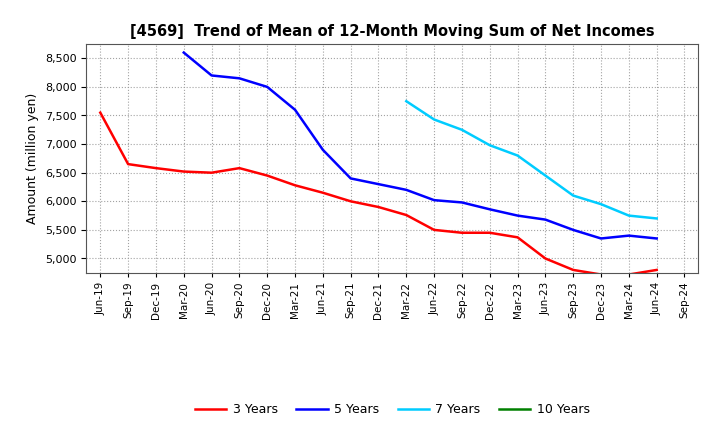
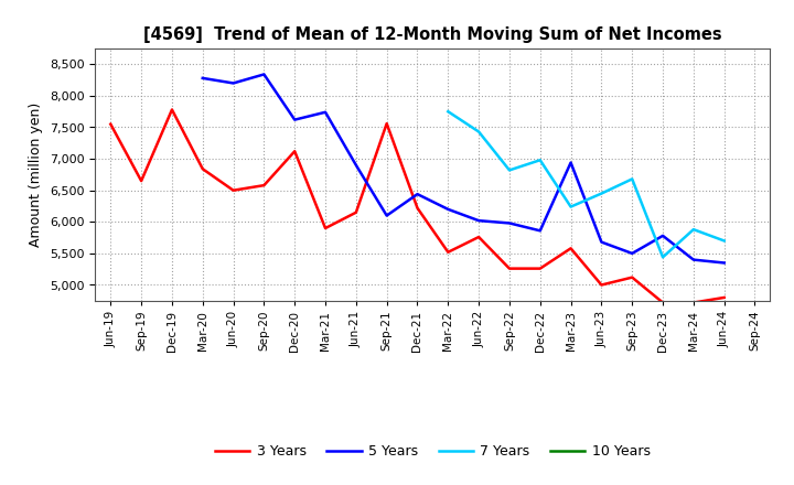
3 Years/Dec-19: 6,580 -> 7,780
3 Years/Mar-20: 6,520 -> 6,840
5 Years/Mar-20: 8,600 -> 8,280
5 Years/Sep-20: 8,150 -> 8,340
3 Years/Dec-20: 6,450 -> 7,120
5 Years/Dec-20: 8,000 -> 7,620
3 Years/Mar-21: 6,280 -> 5,900
5 Years/Mar-21: 7,600 -> 7,740
3 Years/Sep-21: 6,000 -> 7,560
5 Years/Sep-21: 6,400 -> 6,100
3 Years/Dec-21: 5,900 -> 6,220
5 Years/Dec-21: 6,300 -> 6,440
3 Years/Mar-22: 5,760 -> 5,520
3 Years/Jun-22: 5,500 -> 5,760
3 Years/Sep-22: 5,450 -> 5,260
7 Years/Sep-22: 7,250 -> 6,820
3 Years/Dec-22: 5,450 -> 5,260
3 Years/Mar-23: 5,370 -> 5,580
5 Years/Mar-23: 5,750 -> 6,940
7 Years/Mar-23: 6,800 -> 6,240
3 Years/Sep-23: 4,800 -> 5,120
7 Years/Sep-23: 6,100 -> 6,680
5 Years/Dec-23: 5,350 -> 5,780
7 Years/Dec-23: 5,950 -> 5,440
7 Years/Mar-24: 5,750 -> 5,880
